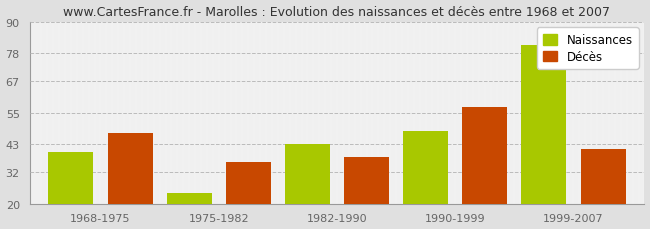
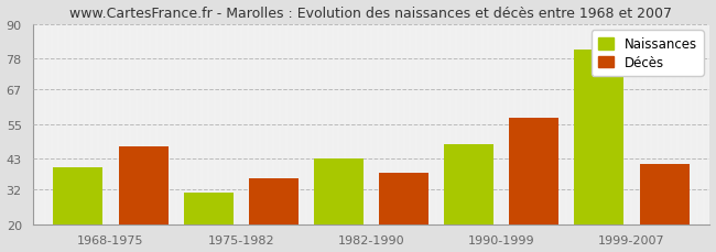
Naissances/1975-1982: 24 -> 31
